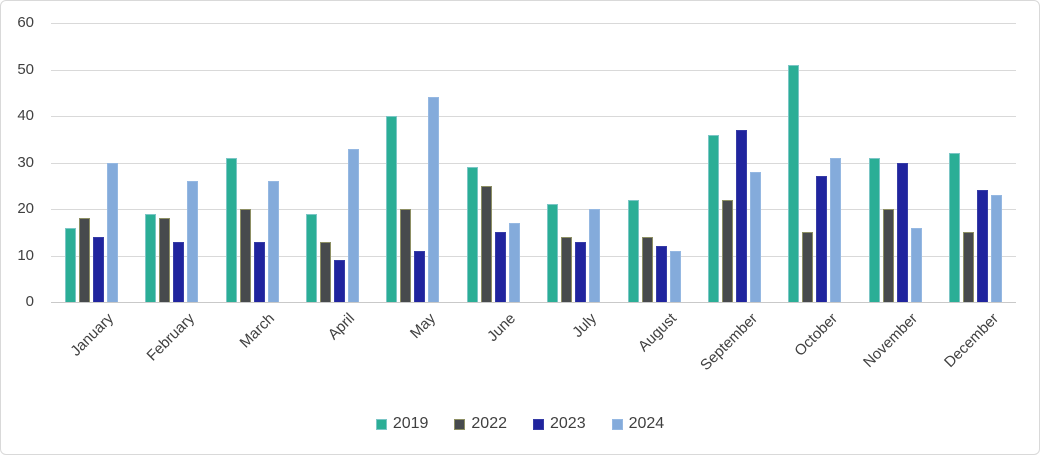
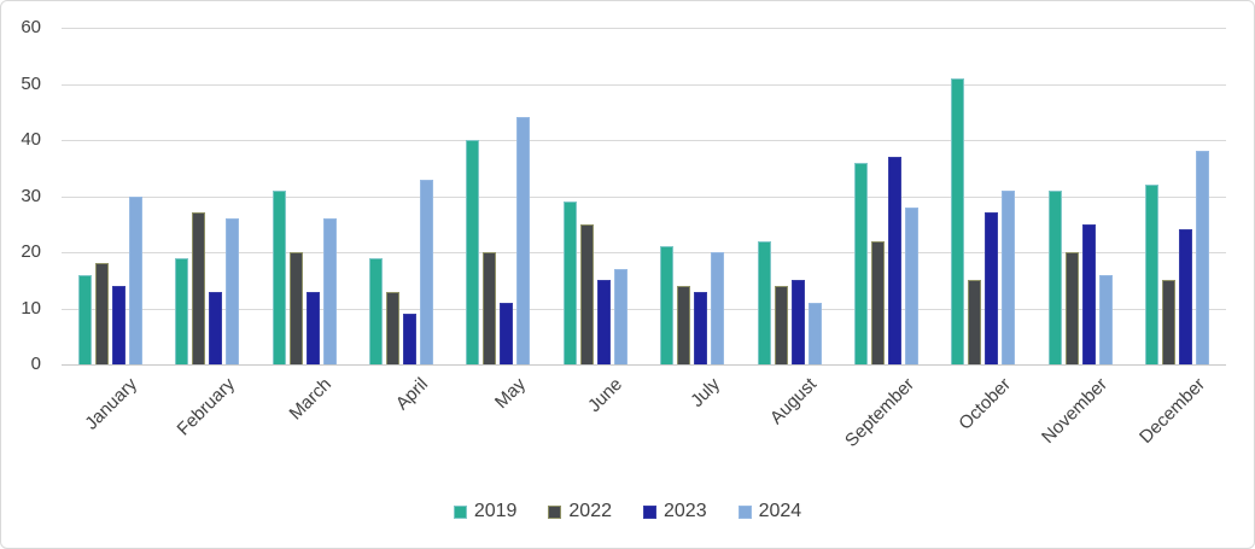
2022/February: 18 -> 27
2023/August: 12 -> 15
2023/November: 30 -> 25
2024/December: 23 -> 38
